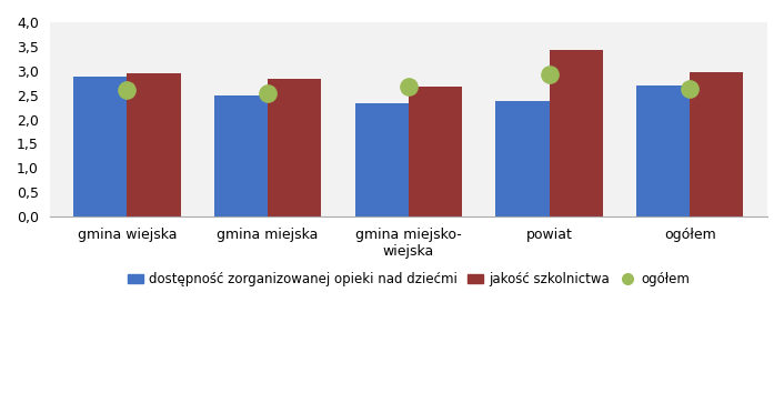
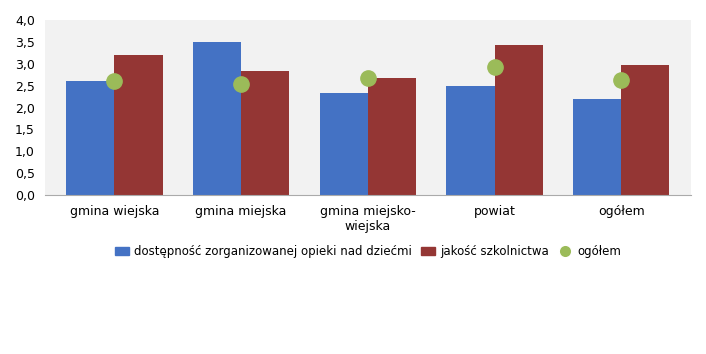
dostępność zorganizowanej opieki nad dziećmi/gmina wiejska: 2,88 -> 2,60
jakość szkolnictwa/gmina wiejska: 2,95 -> 3,20
dostępność zorganizowanej opieki nad dziećmi/gmina miejska: 2,50 -> 3,50
dostępność zorganizowanej opieki nad dziećmi/powiat: 2,38 -> 2,50
dostępność zorganizowanej opieki nad dziećmi/ogółem: 2,70 -> 2,20
